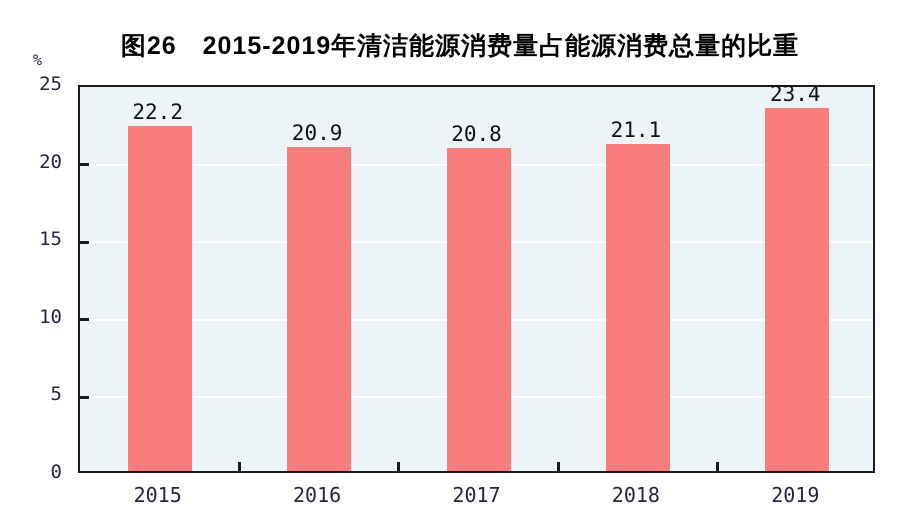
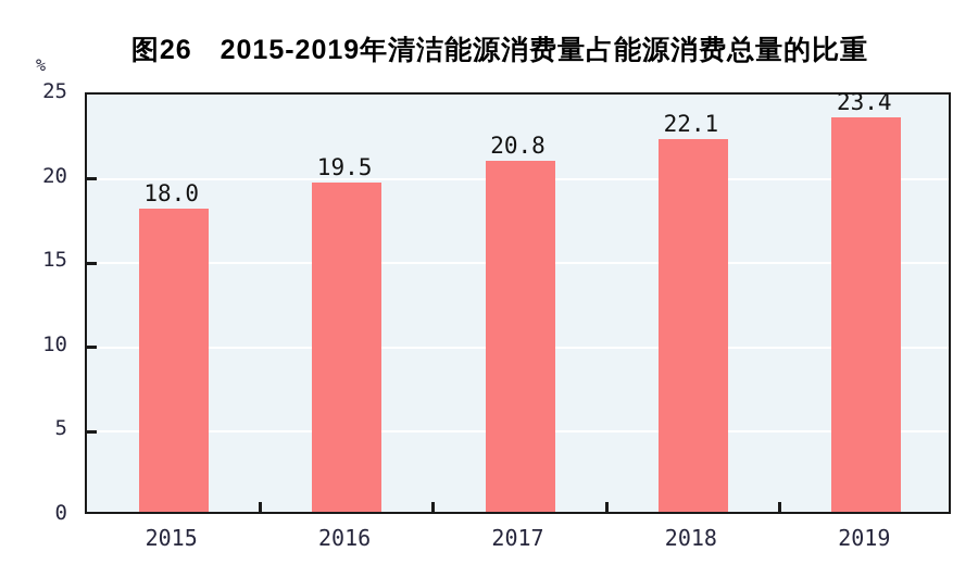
2015: 22.2 -> 18.0
2016: 20.9 -> 19.5
2018: 21.1 -> 22.1
